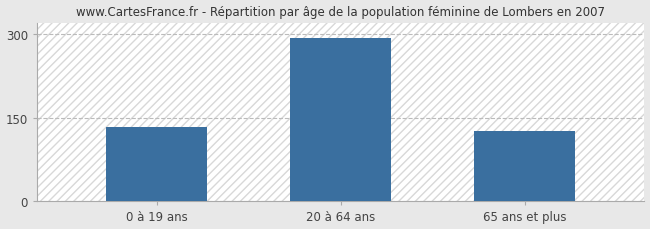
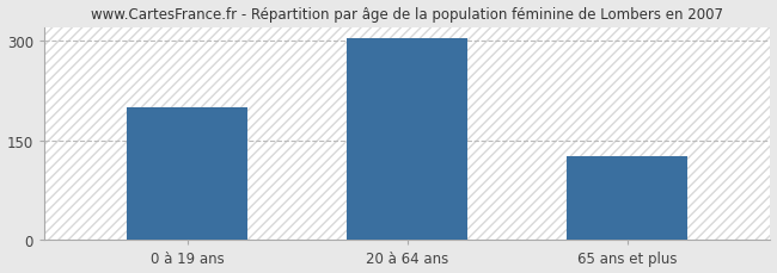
0 à 19 ans: 133 -> 200
20 à 64 ans: 293 -> 304
